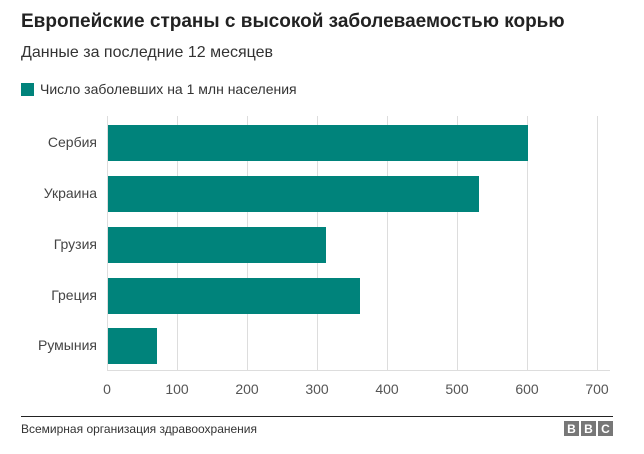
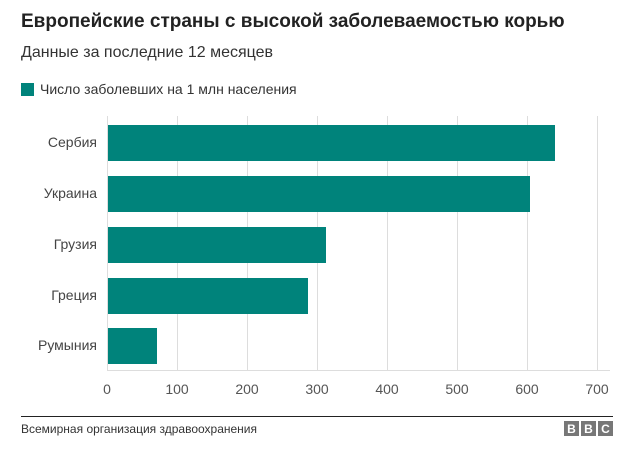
Сербия: 600 -> 640
Украина: 530 -> 600
Греция: 360 -> 290
